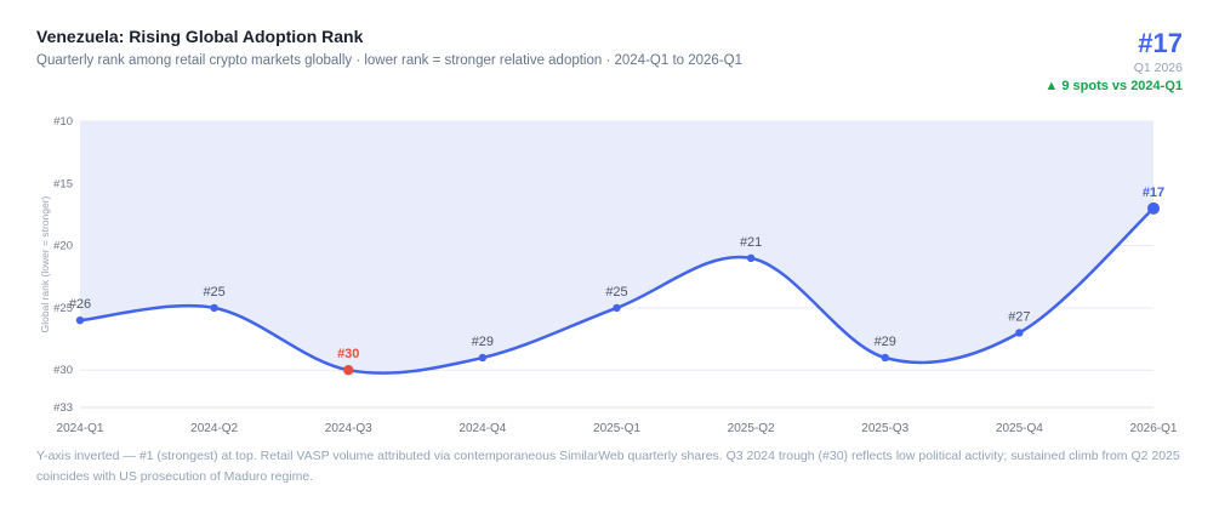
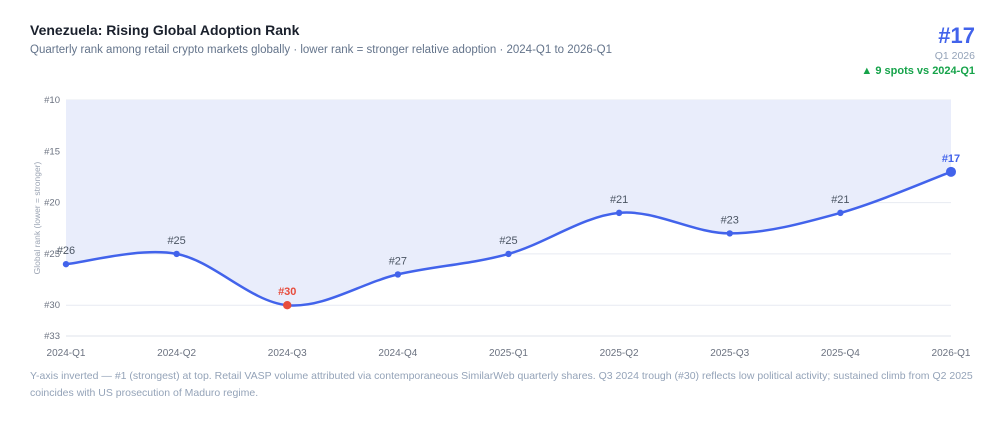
2024-Q4: 29 -> 27
2025-Q3: 29 -> 23
2025-Q4: 27 -> 21
